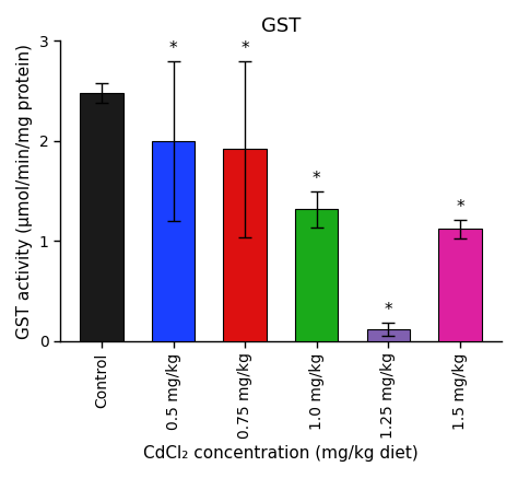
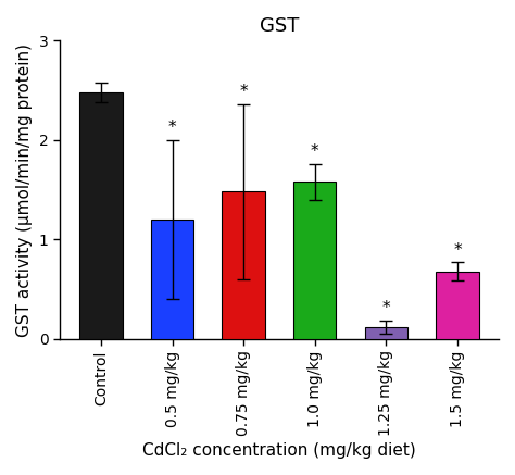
0.5 mg/kg: 2.00 -> 1.20
0.75 mg/kg: 1.92 -> 1.48
1.0 mg/kg: 1.32 -> 1.58
1.5 mg/kg: 1.12 -> 0.68
